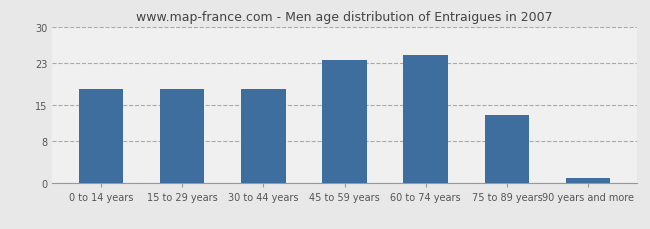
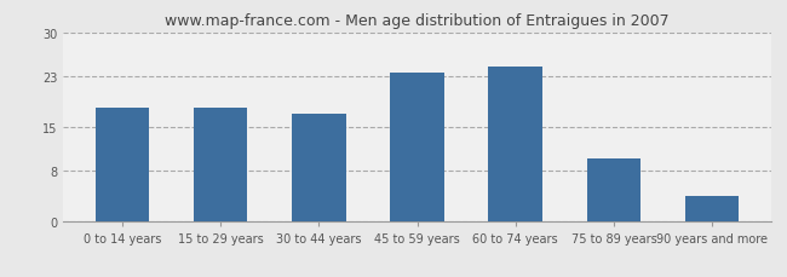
30 to 44 years: 18.0 -> 17.0
75 to 89 years: 13.0 -> 10.0
90 years and more: 1.0 -> 4.0
